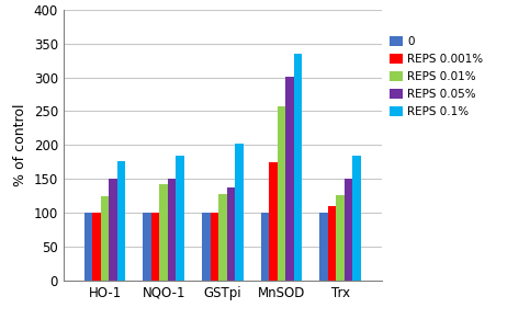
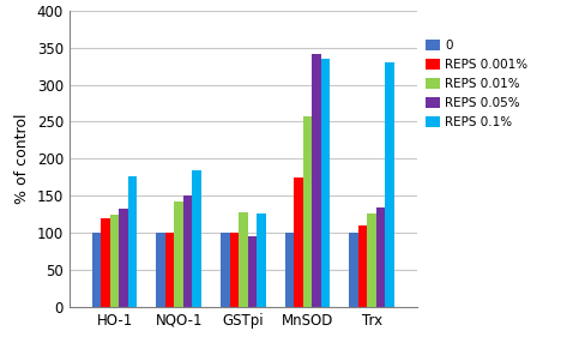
REPS 0.001%/HO-1: 101 -> 120
REPS 0.05%/HO-1: 150 -> 132
REPS 0.05%/GSTpi: 137 -> 96
REPS 0.1%/GSTpi: 203 -> 126
REPS 0.05%/MnSOD: 301 -> 342
REPS 0.05%/Trx: 150 -> 134
REPS 0.1%/Trx: 185 -> 330
